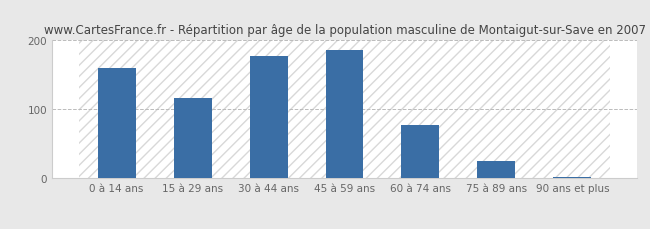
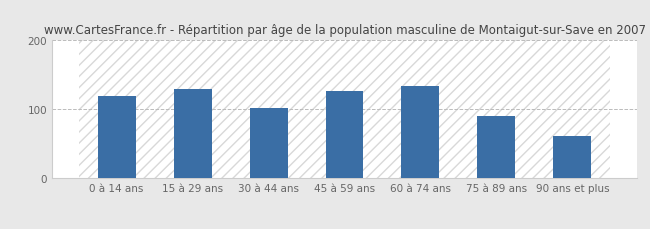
0 à 14 ans: 160 -> 120
15 à 29 ans: 117 -> 130
30 à 44 ans: 178 -> 102
45 à 59 ans: 186 -> 126
60 à 74 ans: 78 -> 134
75 à 89 ans: 25 -> 90
90 ans et plus: 2 -> 62
